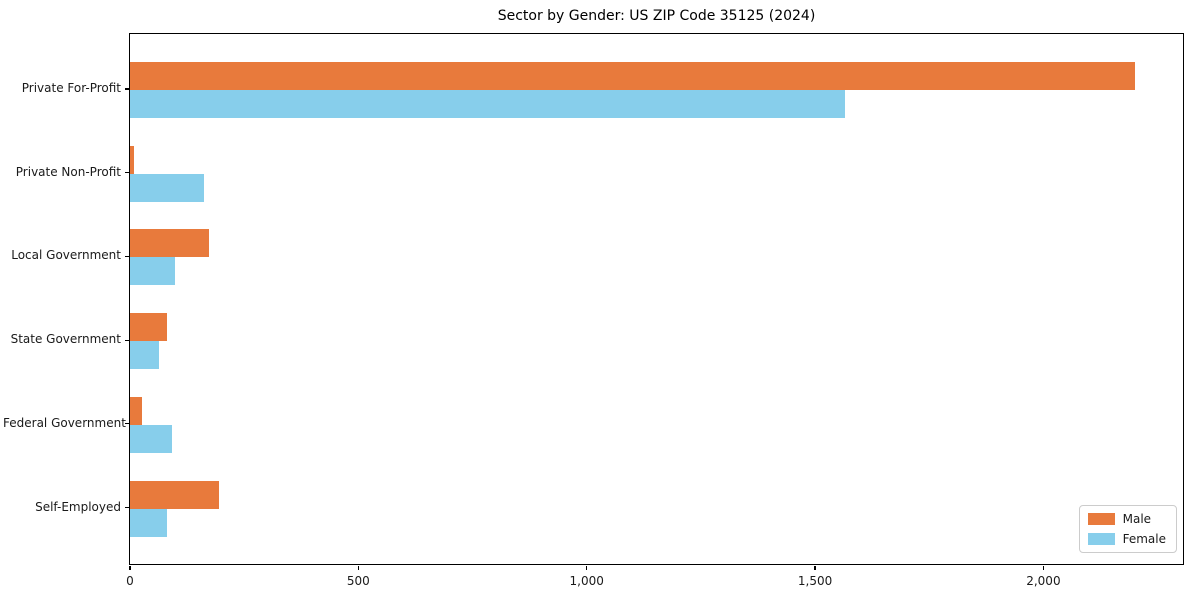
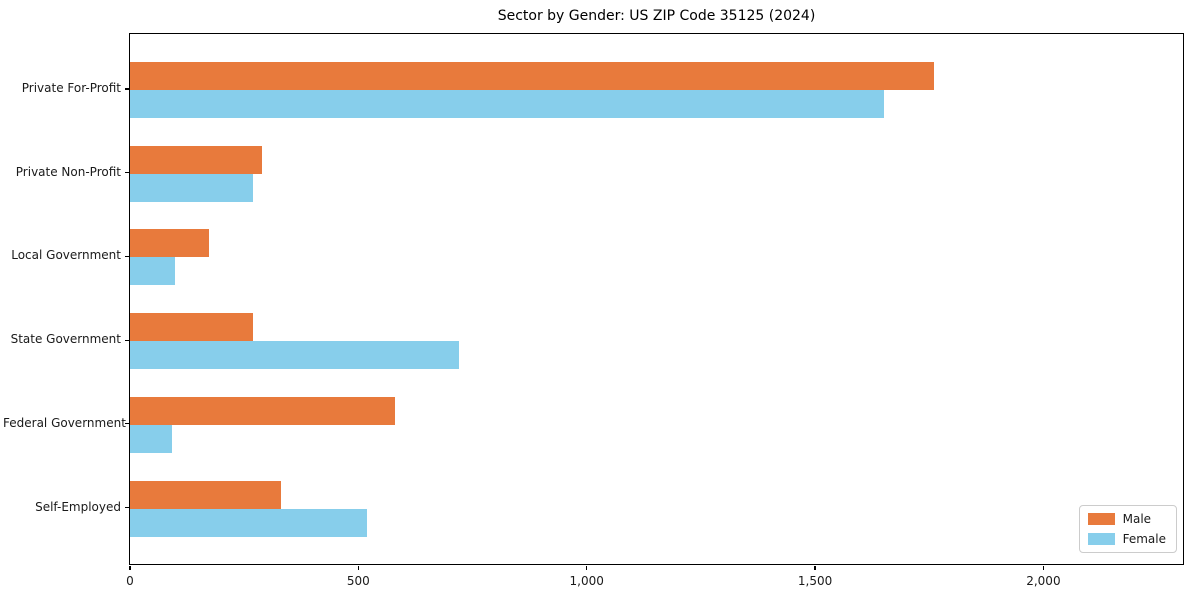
Male/Private For-Profit: 2200 -> 1760
Female/Private For-Profit: 1560 -> 1650
Male/Private Non-Profit: 10 -> 290
Female/Private Non-Profit: 160 -> 270
Male/State Government: 80 -> 270
Female/State Government: 60 -> 720
Male/Federal Government: 30 -> 580
Male/Self-Employed: 190 -> 330
Female/Self-Employed: 80 -> 520
